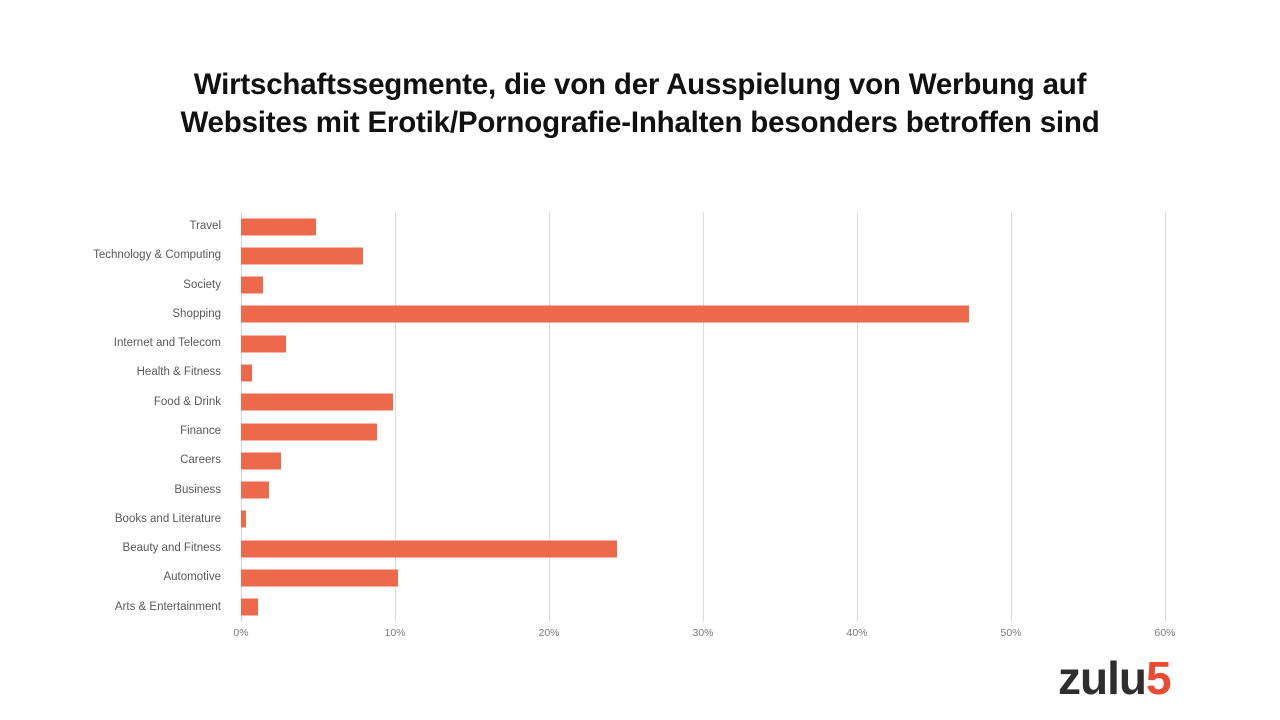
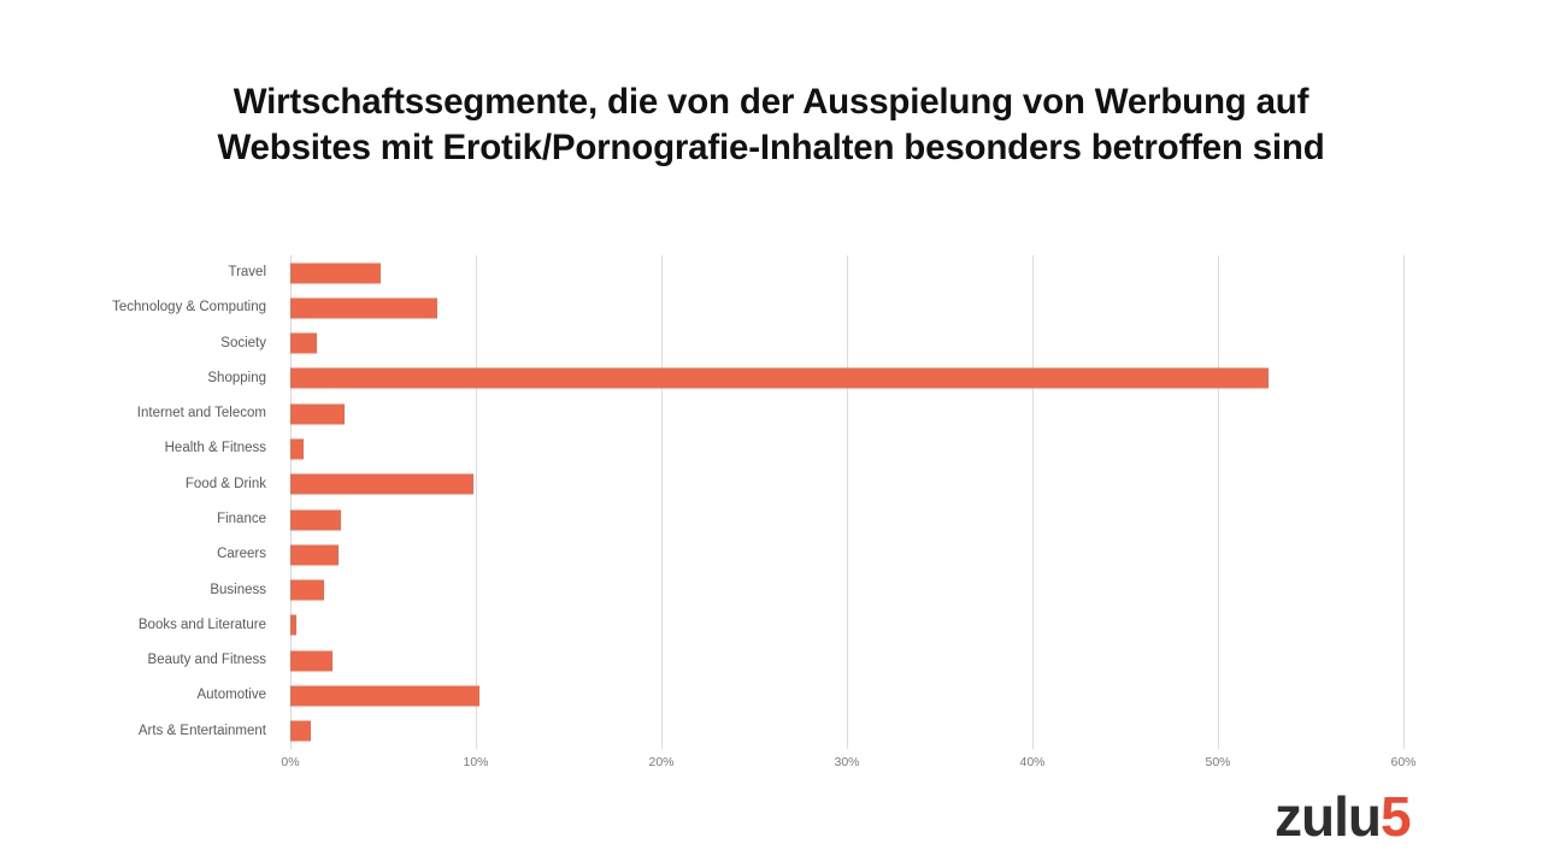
Shopping: 47.3% -> 52.7%
Finance: 8.8% -> 2.7%
Beauty and Fitness: 24.4% -> 2.3%
